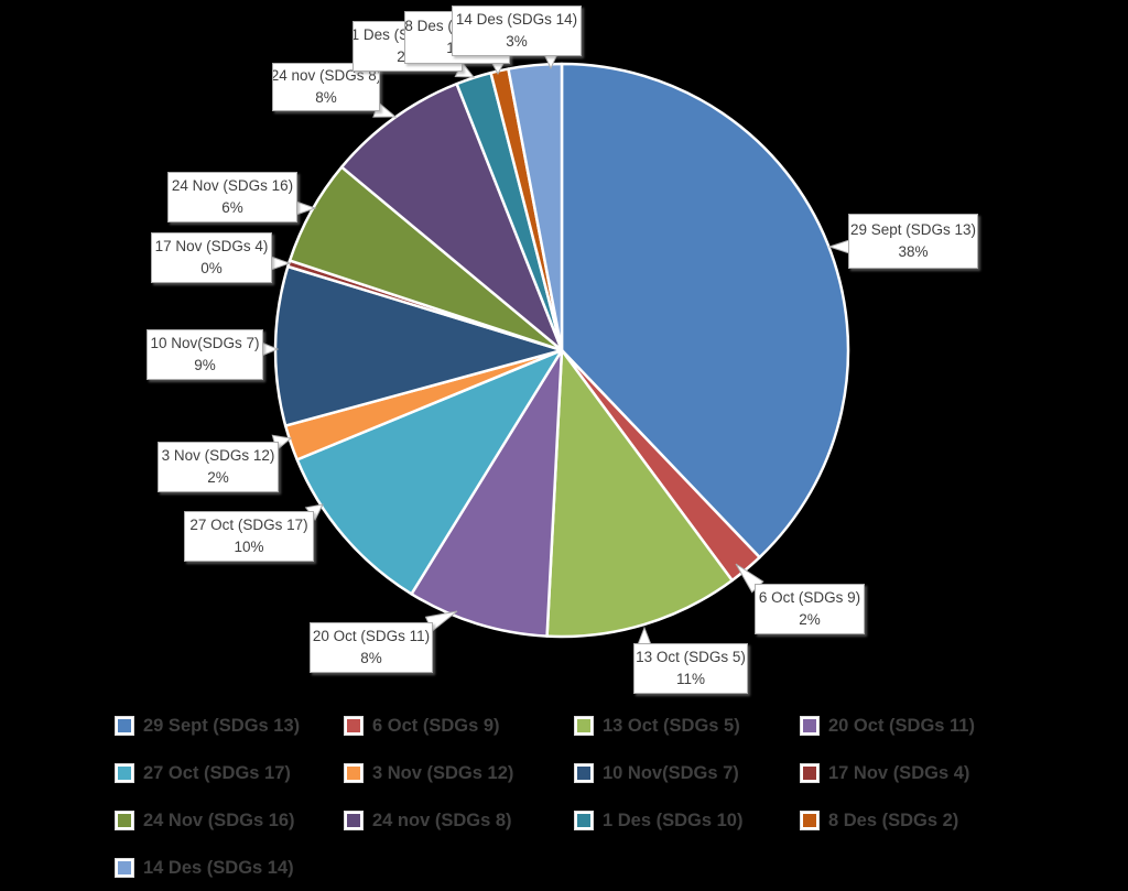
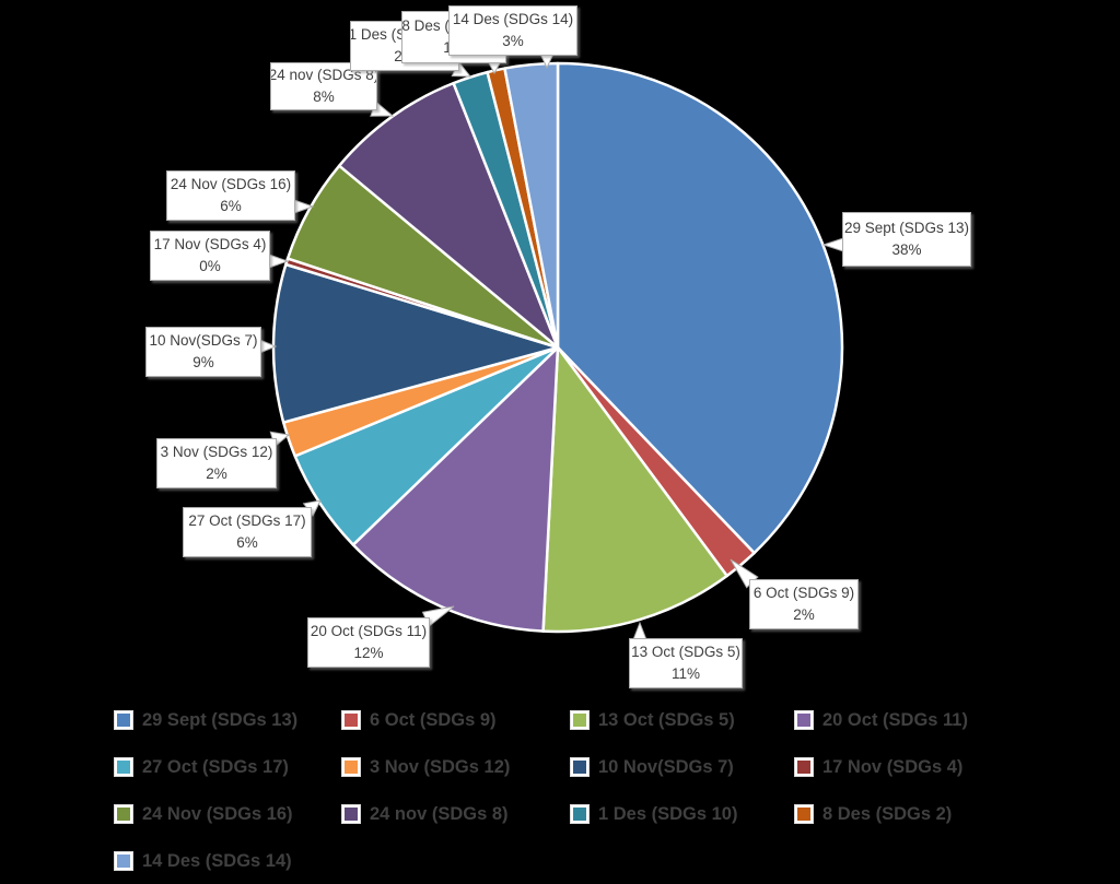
20 Oct (SDGs 11): 8% -> 12%
27 Oct (SDGs 17): 10% -> 6%
